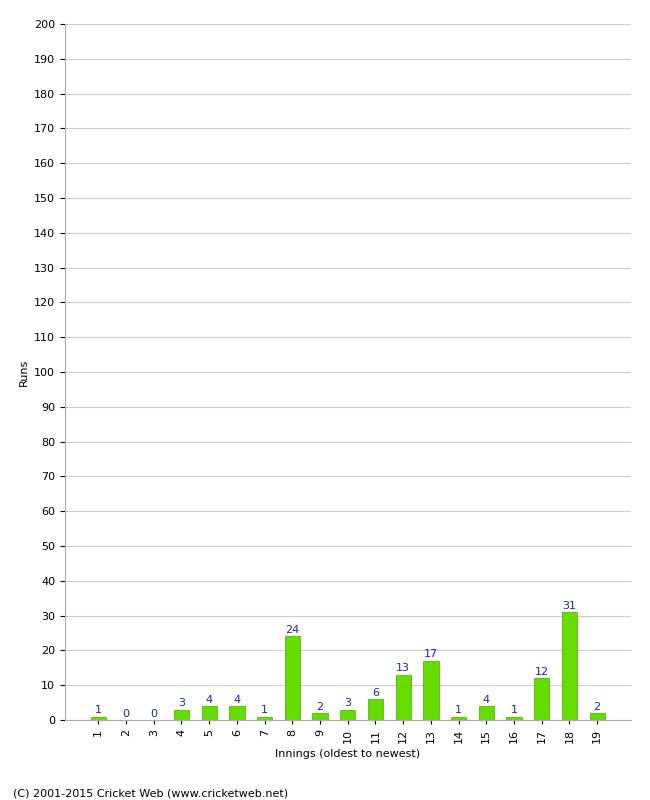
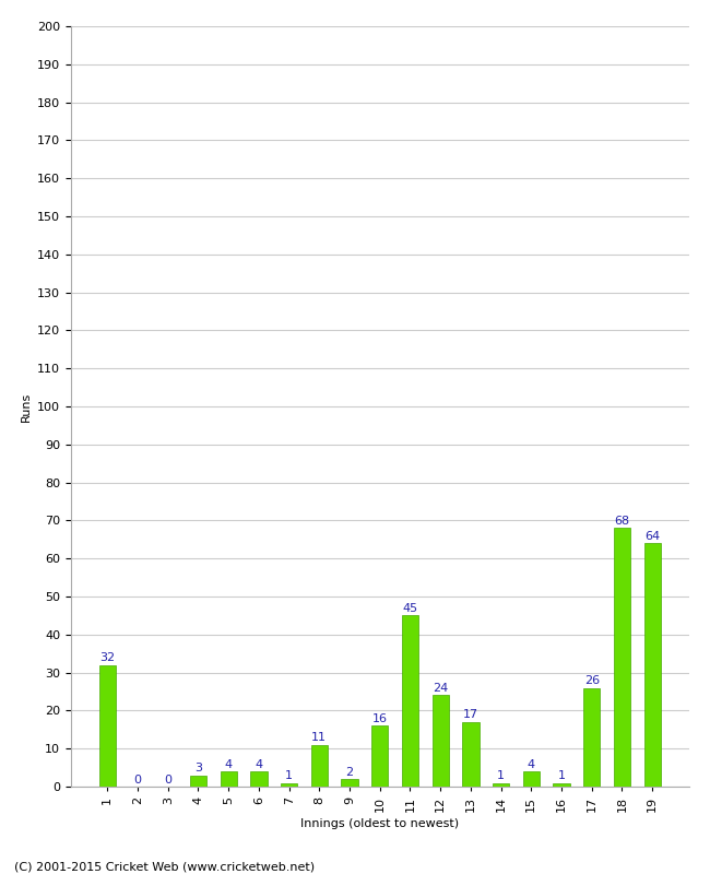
1: 1 -> 32
8: 24 -> 11
10: 3 -> 16
11: 6 -> 45
12: 13 -> 24
17: 12 -> 26
18: 31 -> 68
19: 2 -> 64
